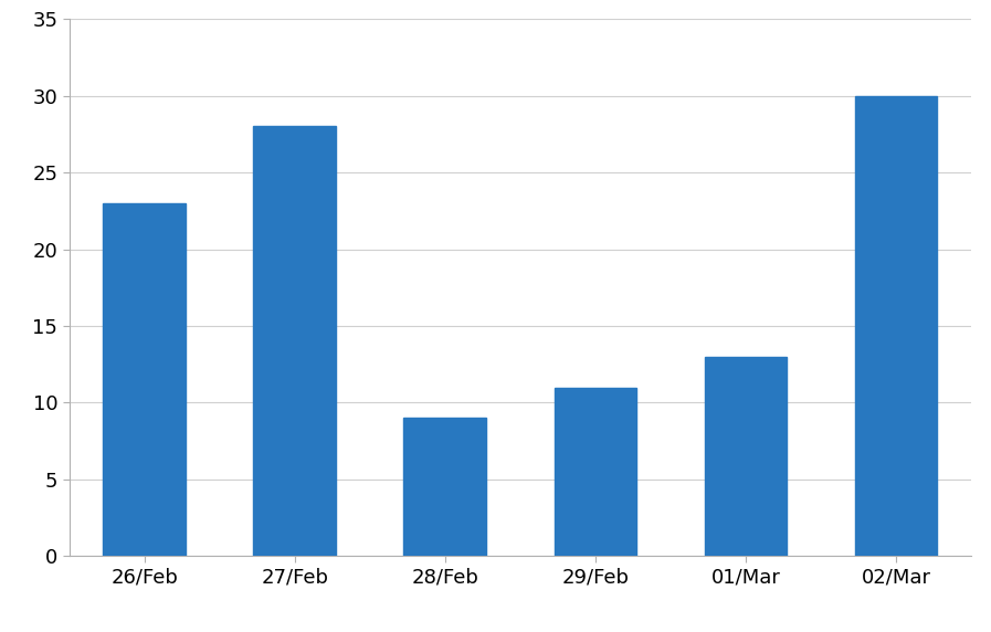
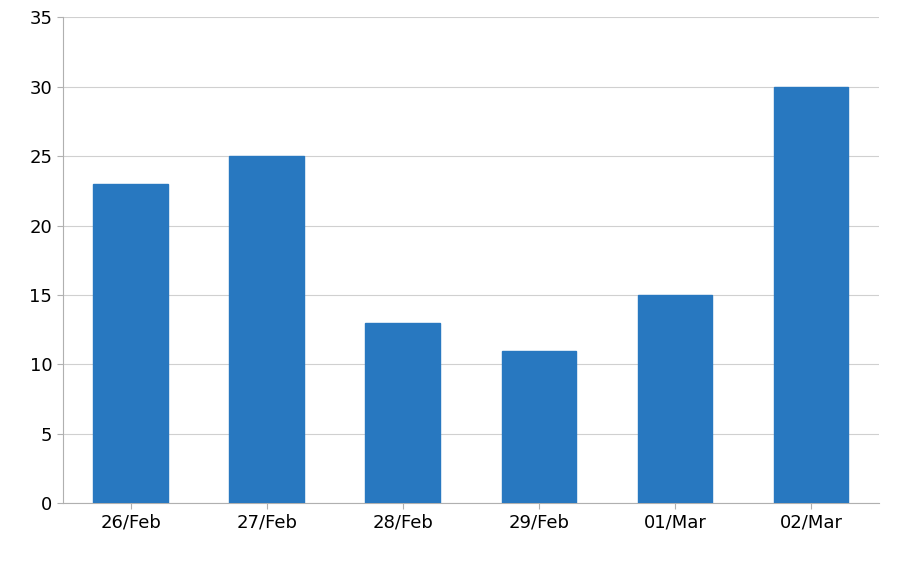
27/Feb: 28 -> 25
28/Feb: 9 -> 13
01/Mar: 13 -> 15
